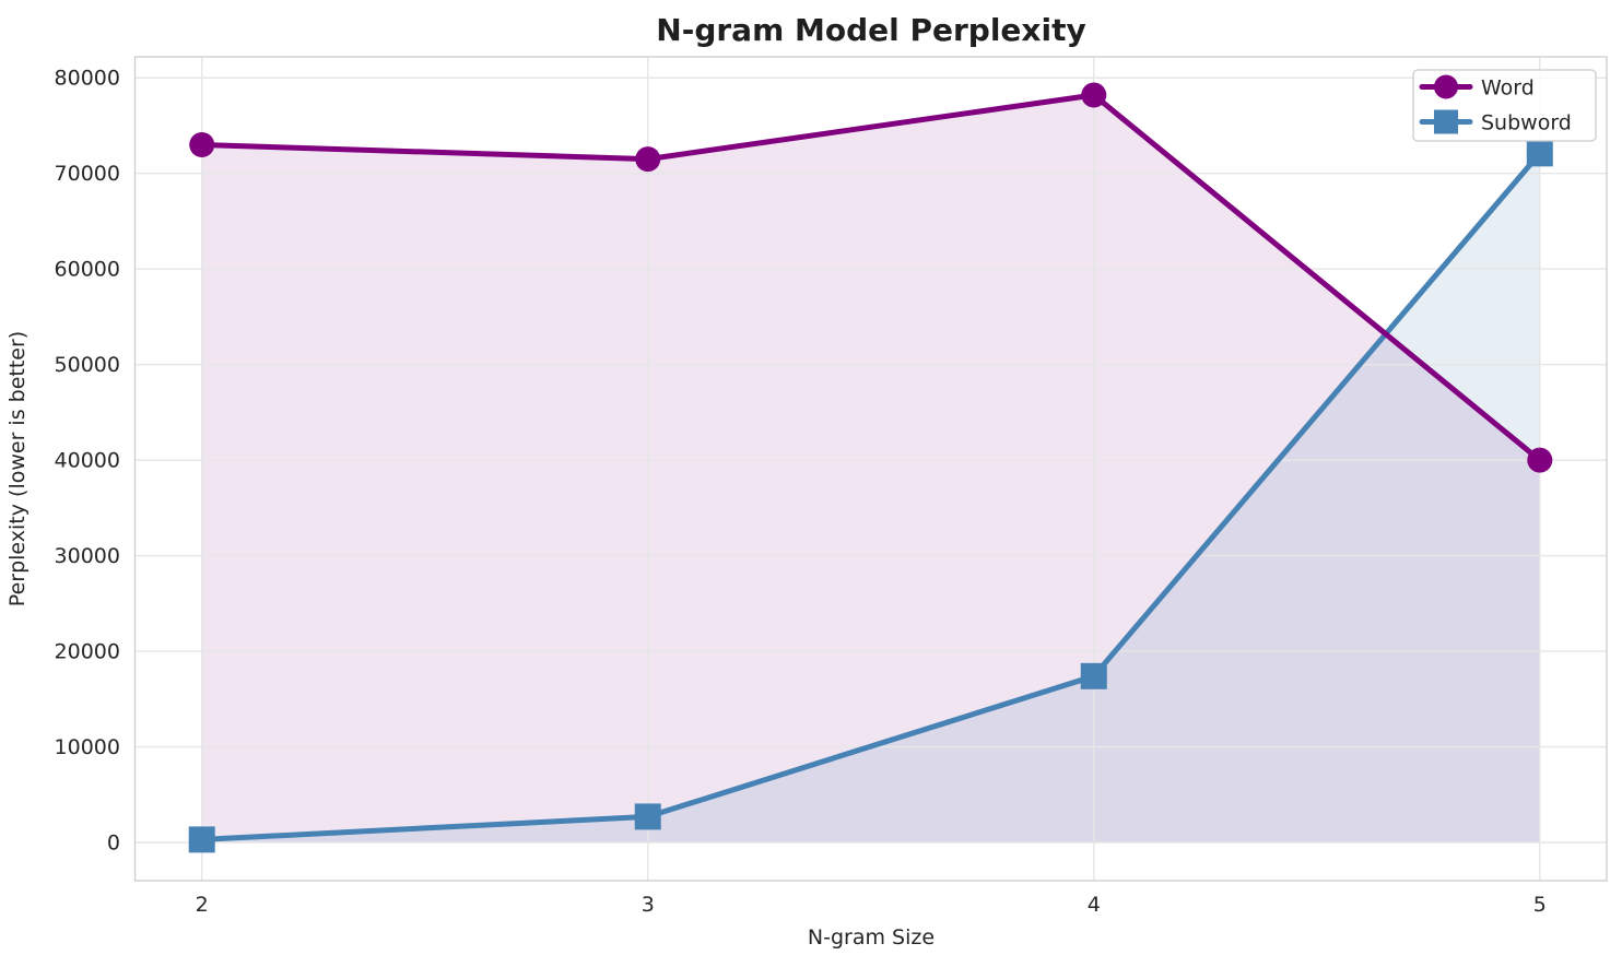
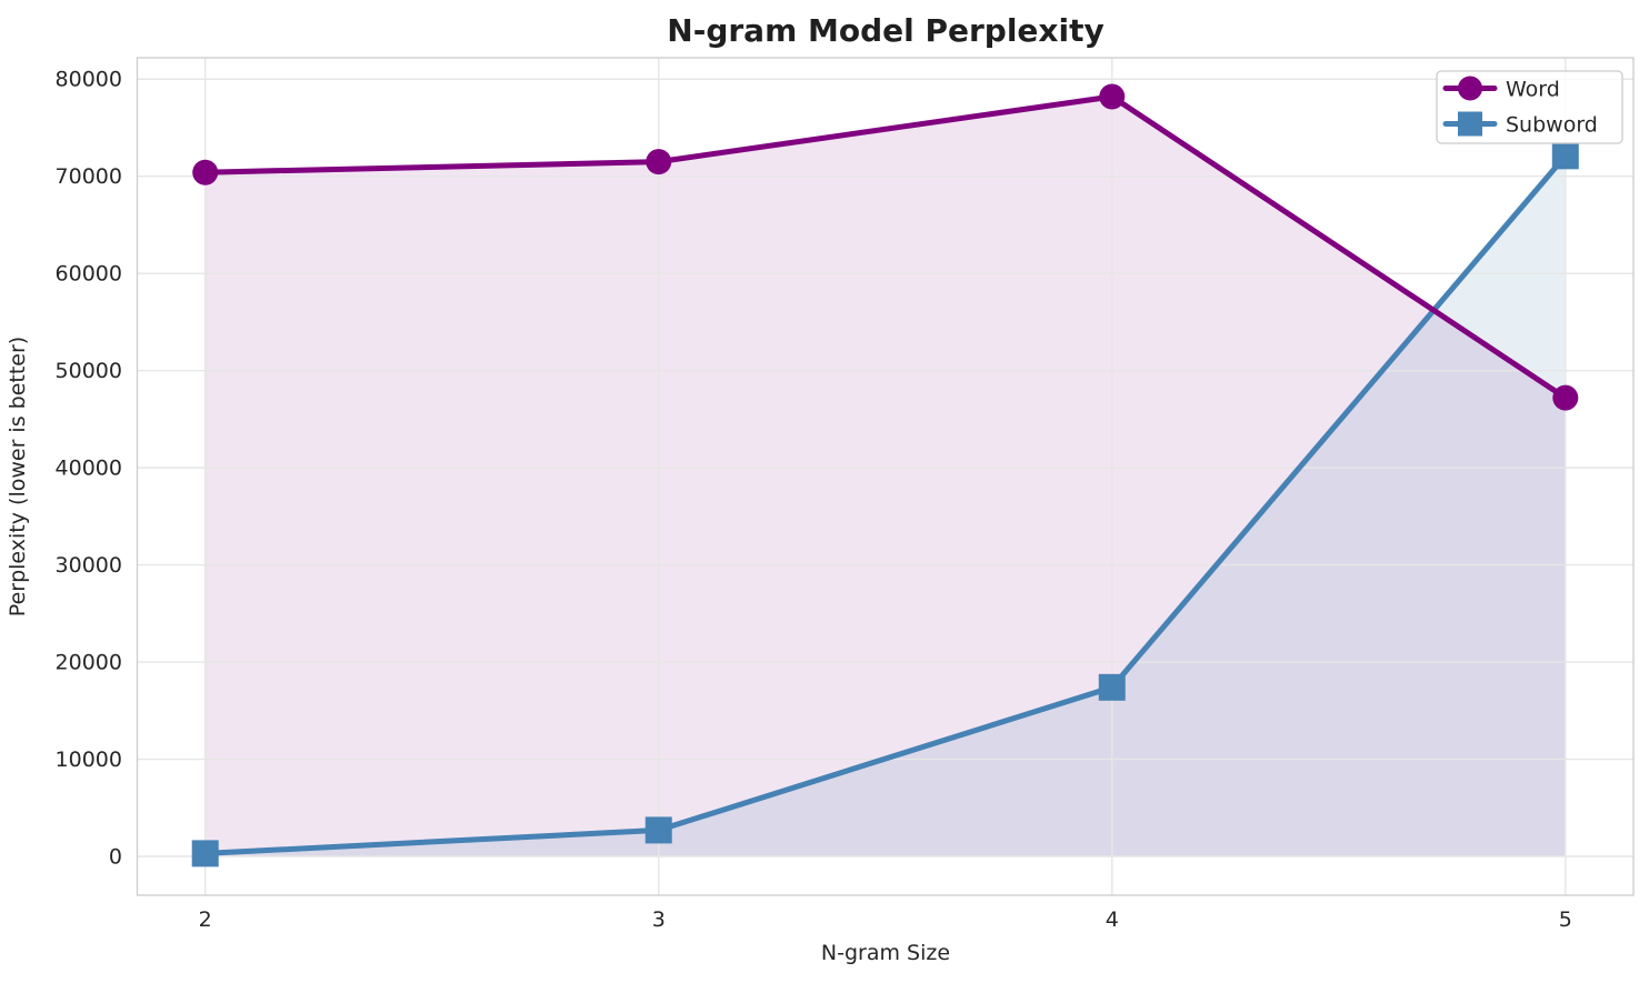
Word/2: 73000 -> 70000
Word/5: 40000 -> 47000
